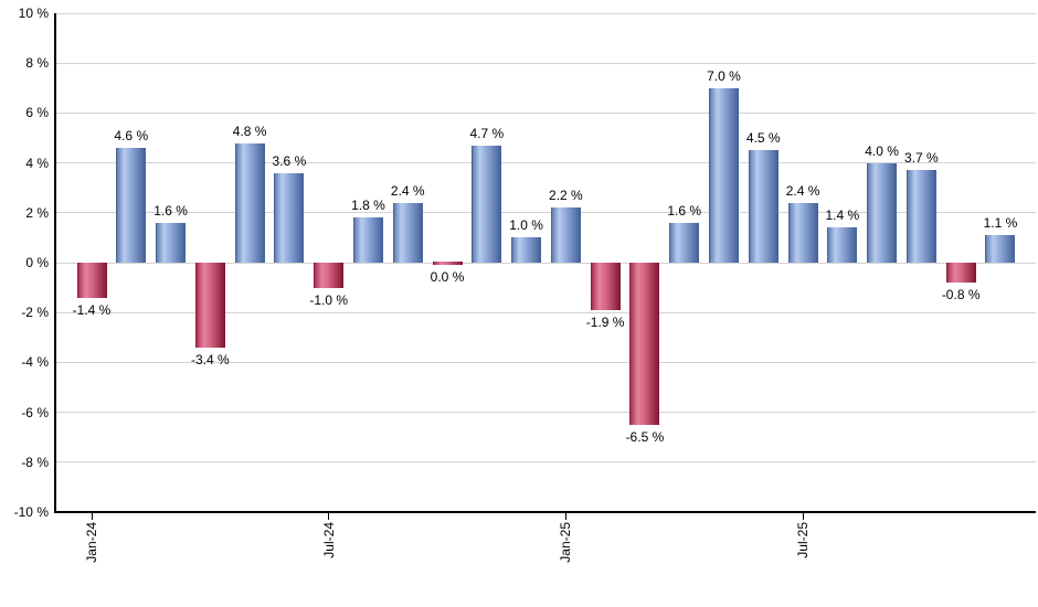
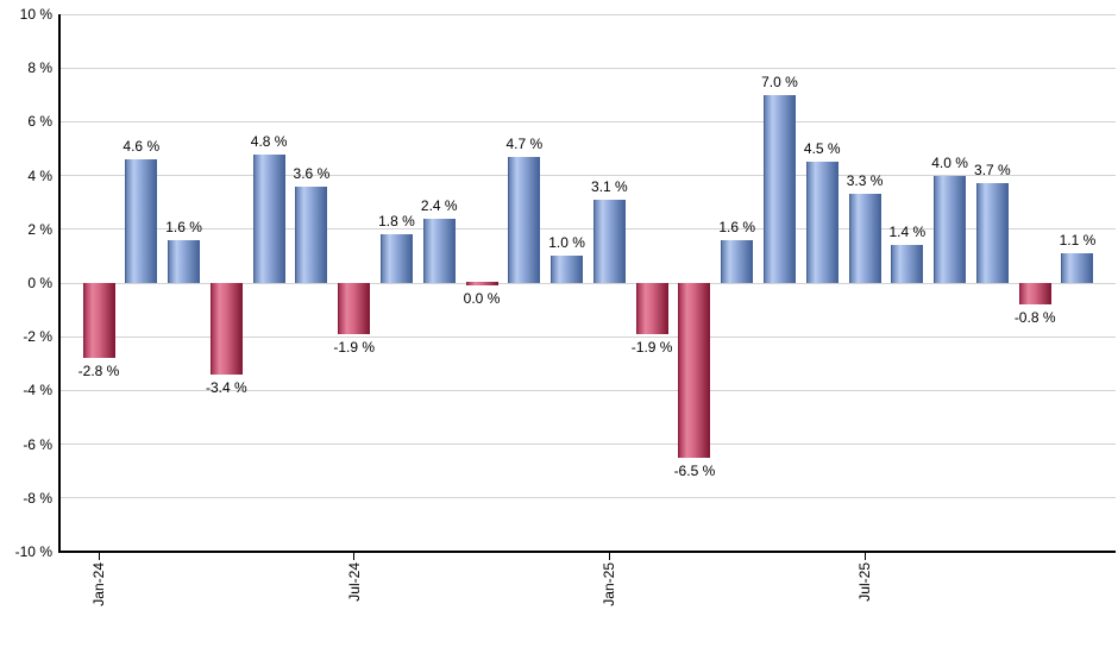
Jan-24: -1.4 -> -2.8
Jul-24: -1.0 -> -1.9
Jan-25: 2.2 -> 3.1
Jul-25: 2.4 -> 3.3
